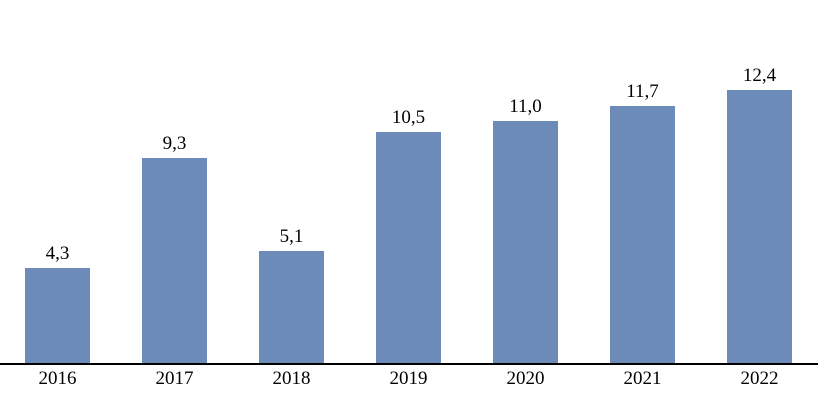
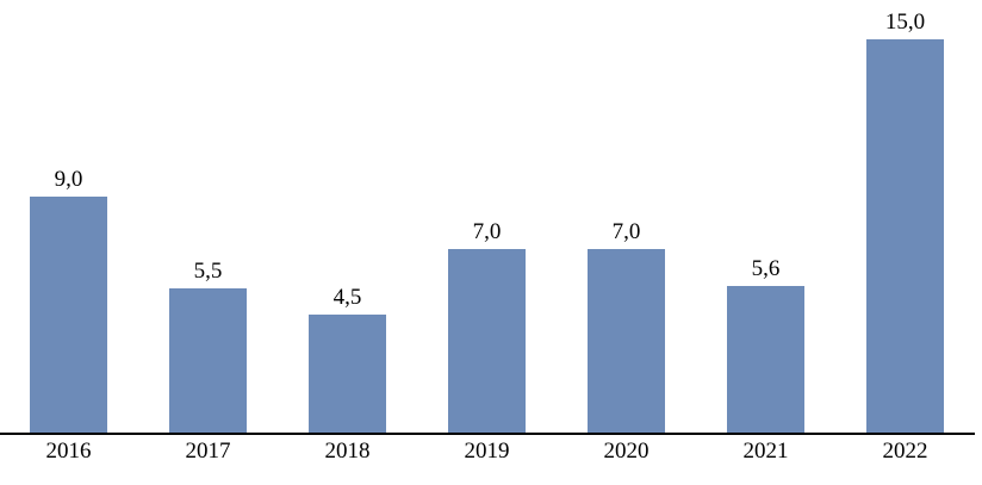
2016: 4,3 -> 9,0
2017: 9,3 -> 5,5
2018: 5,1 -> 4,5
2019: 10,5 -> 7,0
2020: 11,0 -> 7,0
2021: 11,7 -> 5,6
2022: 12,4 -> 15,0
